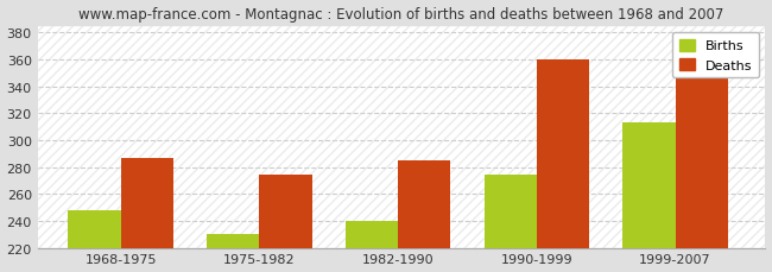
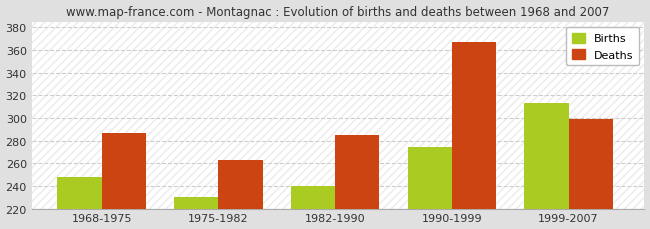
Deaths/1975-1982: 274 -> 263
Deaths/1990-1999: 360 -> 367
Deaths/1999-2007: 348 -> 299
